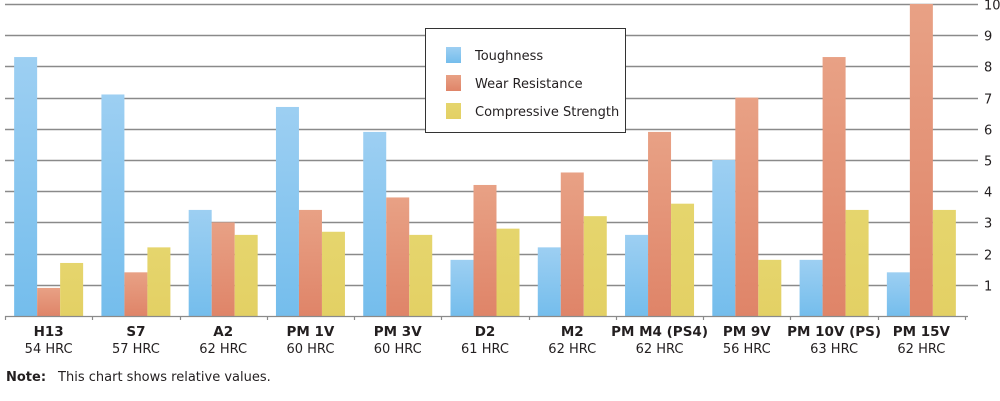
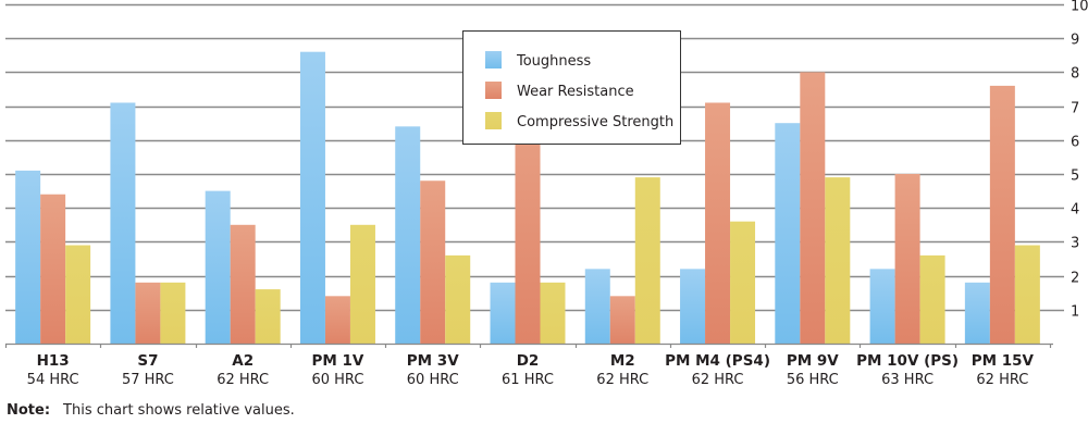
Toughness/H13: 8.3 -> 5.1
Wear Resistance/H13: 0.9 -> 4.4
Compressive Strength/H13: 1.7 -> 2.9
Wear Resistance/S7: 1.4 -> 1.8
Compressive Strength/S7: 2.2 -> 1.8
Toughness/A2: 3.4 -> 4.5
Wear Resistance/A2: 3.0 -> 3.5
Compressive Strength/A2: 2.6 -> 1.6
Toughness/PM 1V: 6.7 -> 8.6
Wear Resistance/PM 1V: 3.4 -> 1.4
Compressive Strength/PM 1V: 2.7 -> 3.5
Toughness/PM 3V: 5.9 -> 6.4
Wear Resistance/PM 3V: 3.8 -> 4.8
Wear Resistance/D2: 4.2 -> 7.1
Compressive Strength/D2: 2.8 -> 1.8
Wear Resistance/M2: 4.6 -> 1.4
Compressive Strength/M2: 3.2 -> 4.9
Toughness/PM M4 (PS4): 2.6 -> 2.2
Wear Resistance/PM M4 (PS4): 5.9 -> 7.1
Toughness/PM 9V: 5.0 -> 6.5
Wear Resistance/PM 9V: 7.0 -> 8.0
Compressive Strength/PM 9V: 1.8 -> 4.9
Toughness/PM 10V (PS): 1.8 -> 2.2
Wear Resistance/PM 10V (PS): 8.3 -> 5.0
Compressive Strength/PM 10V (PS): 3.4 -> 2.6
Toughness/PM 15V: 1.4 -> 1.8
Wear Resistance/PM 15V: 10.0 -> 7.6
Compressive Strength/PM 15V: 3.4 -> 2.9
